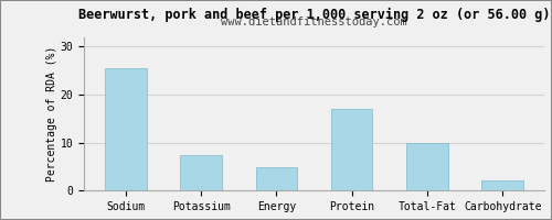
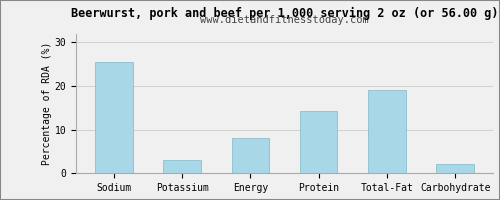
Potassium: 7.5 -> 3.0
Energy: 5.0 -> 8.0
Protein: 17.0 -> 14.3
Total-Fat: 10.0 -> 19.0
